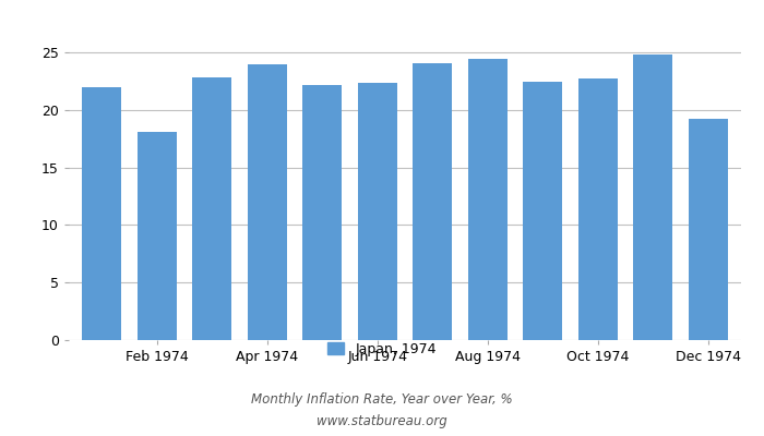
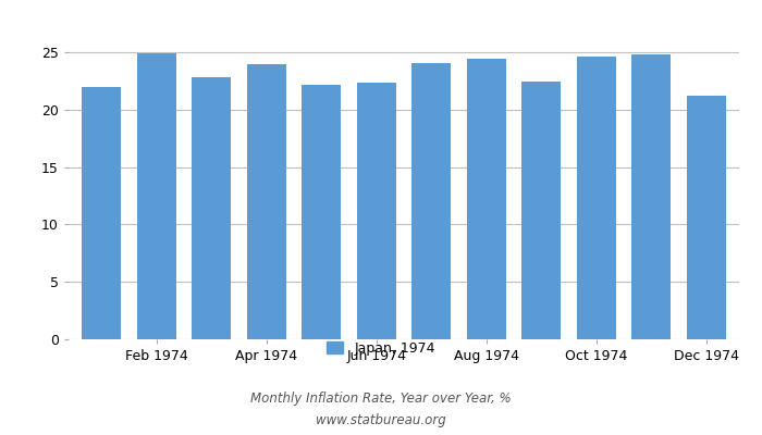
Feb 1974: 18.1 -> 24.9
Oct 1974: 22.7 -> 24.6
Dec 1974: 19.2 -> 21.2
